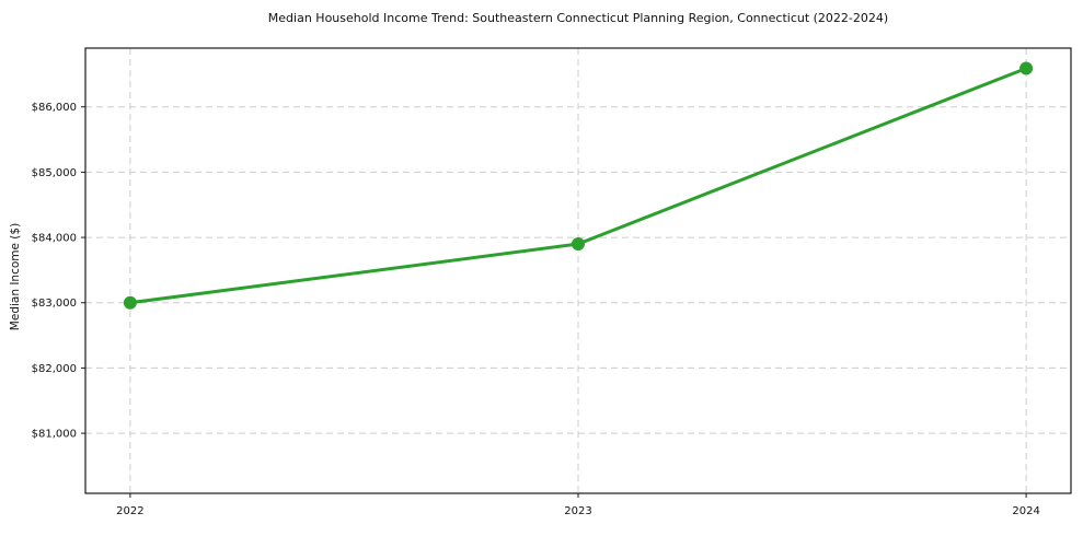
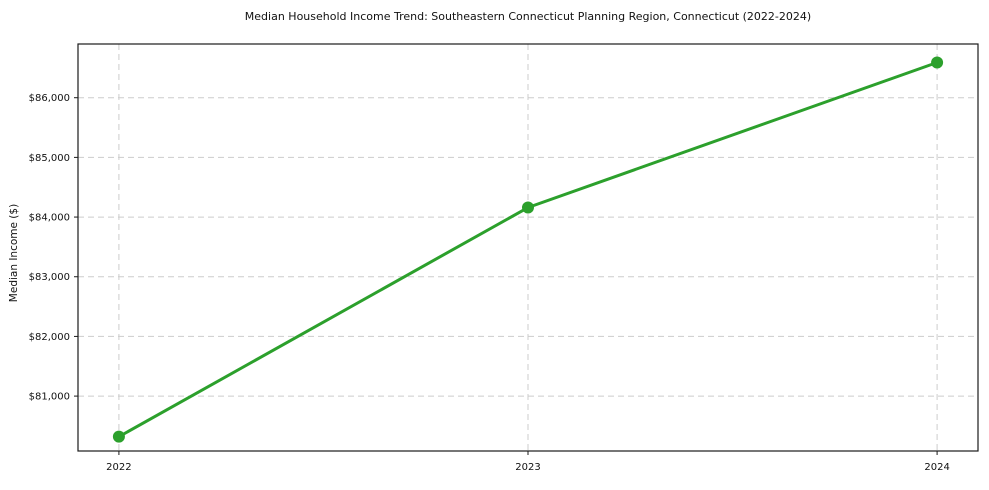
2022: $83000 -> $80300
2023: $83900 -> $84200
